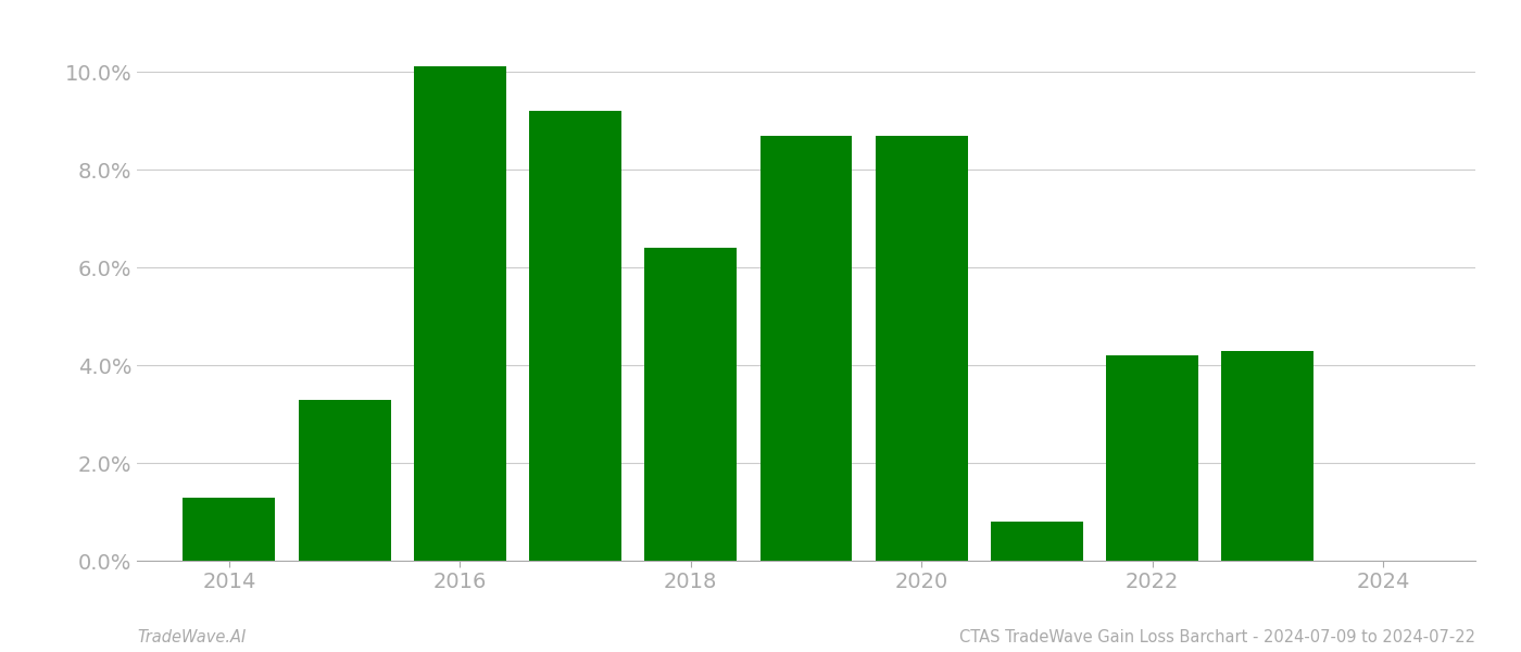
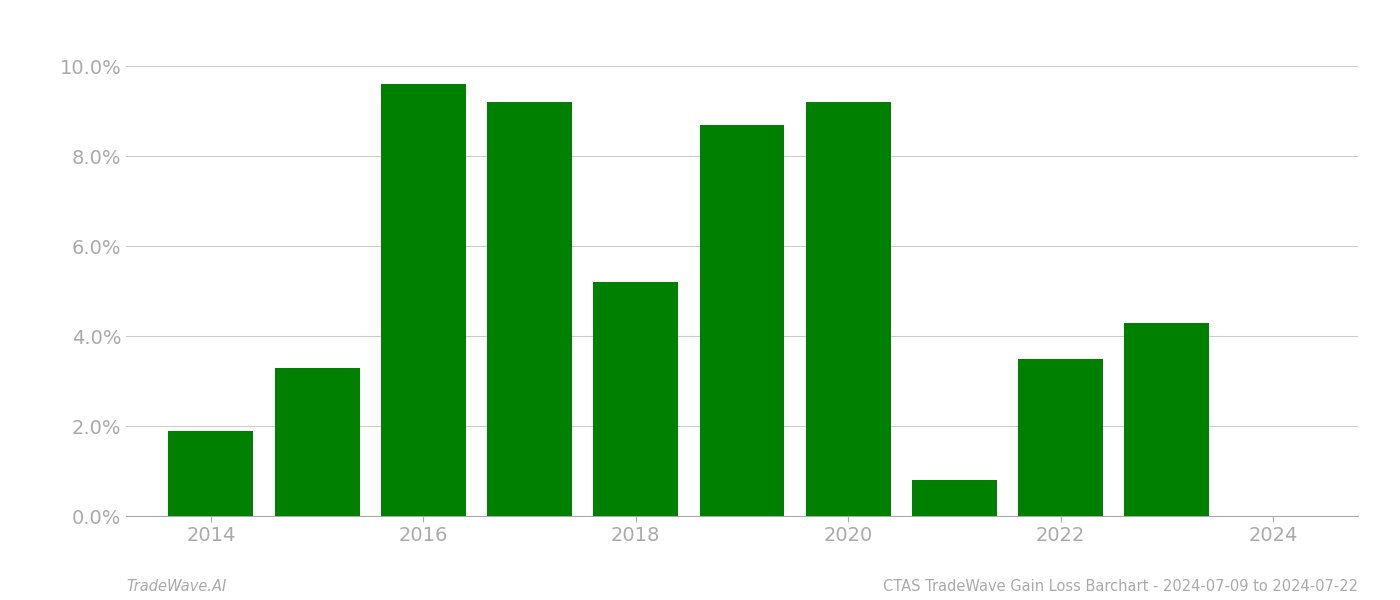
2014: 1.3% -> 1.9%
2016: 10.1% -> 9.6%
2018: 6.4% -> 5.2%
2020: 8.7% -> 9.2%
2022: 4.2% -> 3.5%
